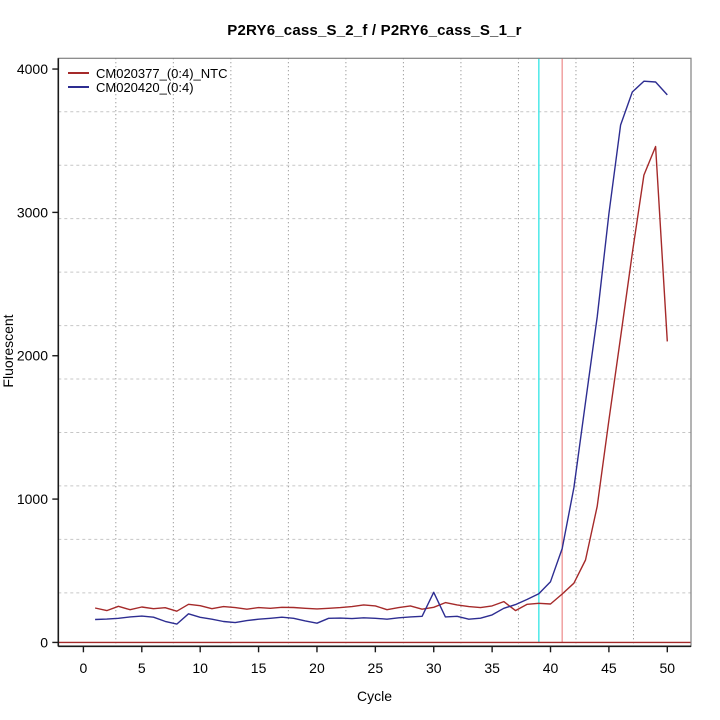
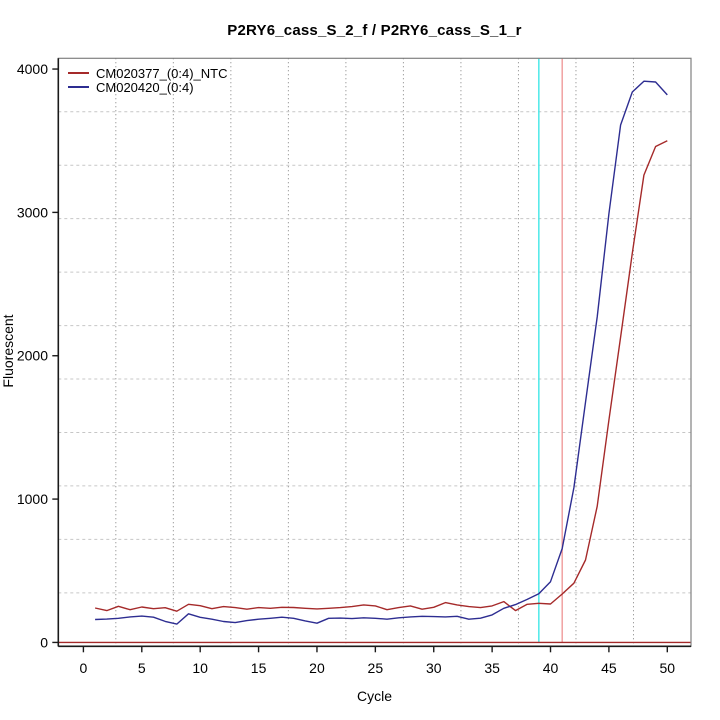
CM020420_(0:4)/30: 350 -> 180
CM020377_(0:4)_NTC/50: 2100 -> 3500
